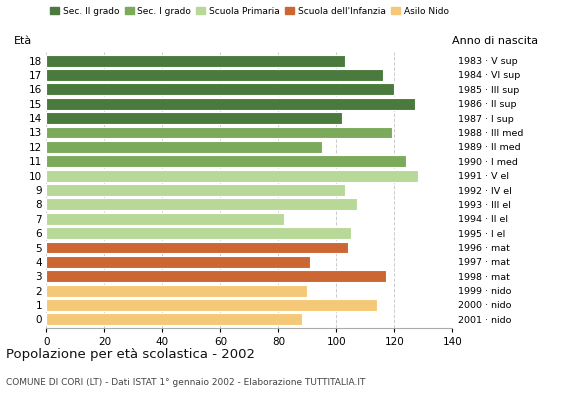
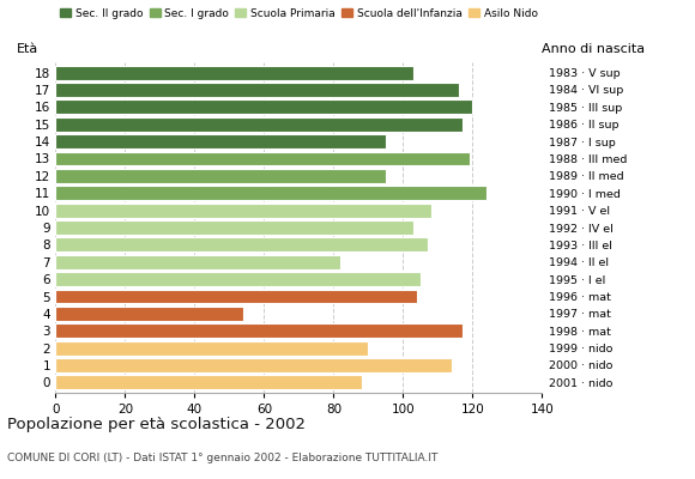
15: 127 -> 117
14: 102 -> 95
10: 128 -> 108
4: 91 -> 54
